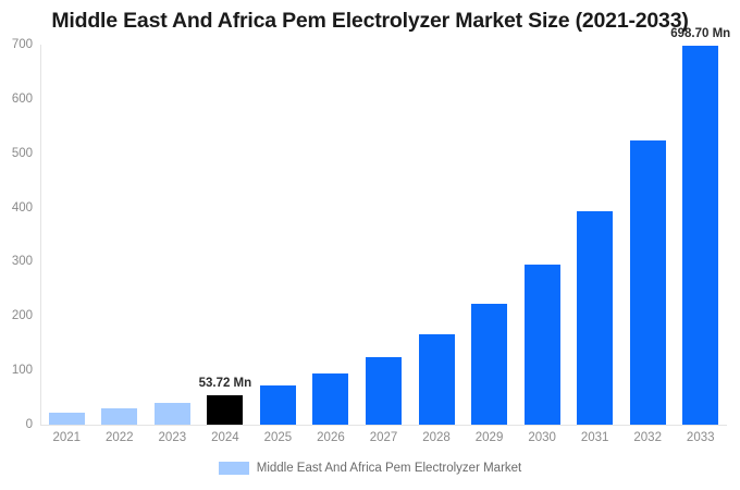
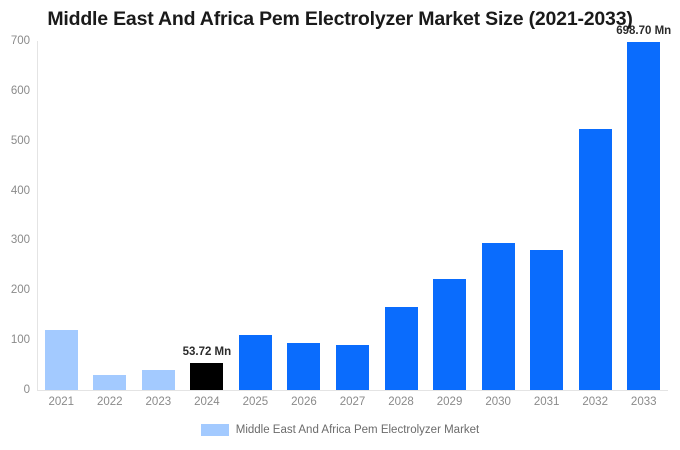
2021: 20 -> 120
2025: 70 -> 110
2027: 120 -> 90
2031: 390 -> 280
